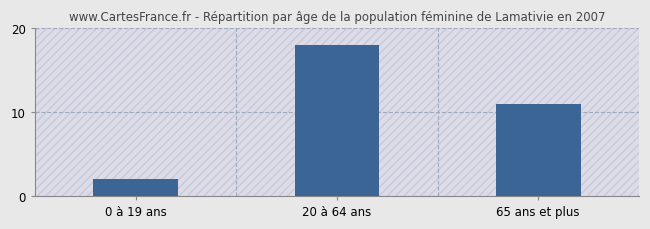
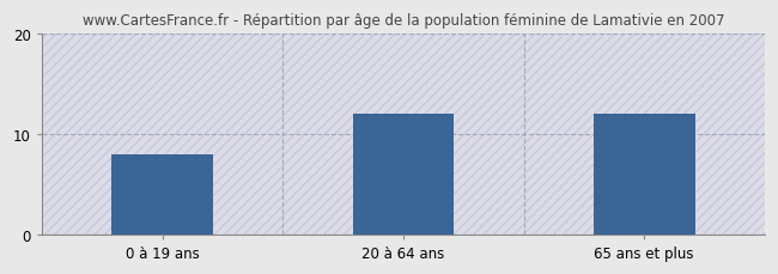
0 à 19 ans: 2 -> 8
20 à 64 ans: 18 -> 12
65 ans et plus: 11 -> 12
